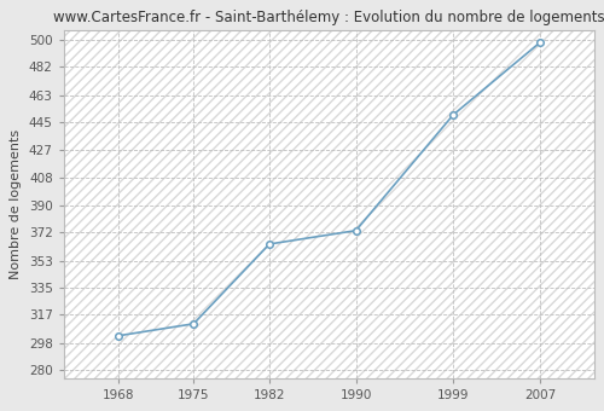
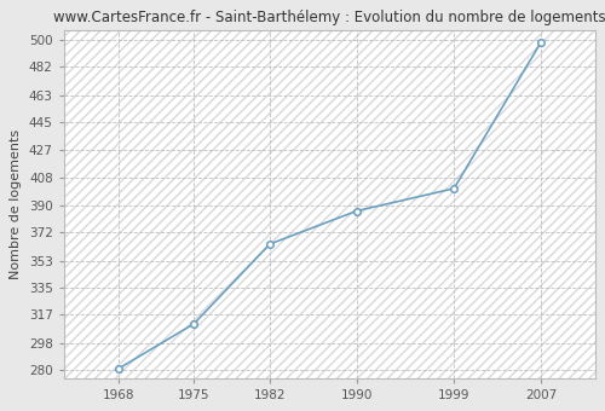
1968: 303 -> 281
1990: 373 -> 386
1999: 450 -> 401
